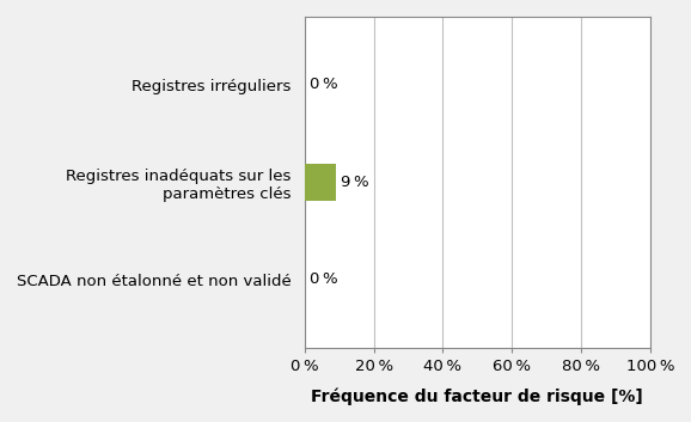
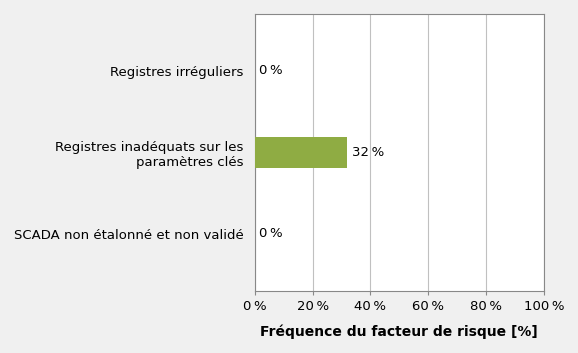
Registres inadéquats sur les paramètres clés: 9 -> 32
